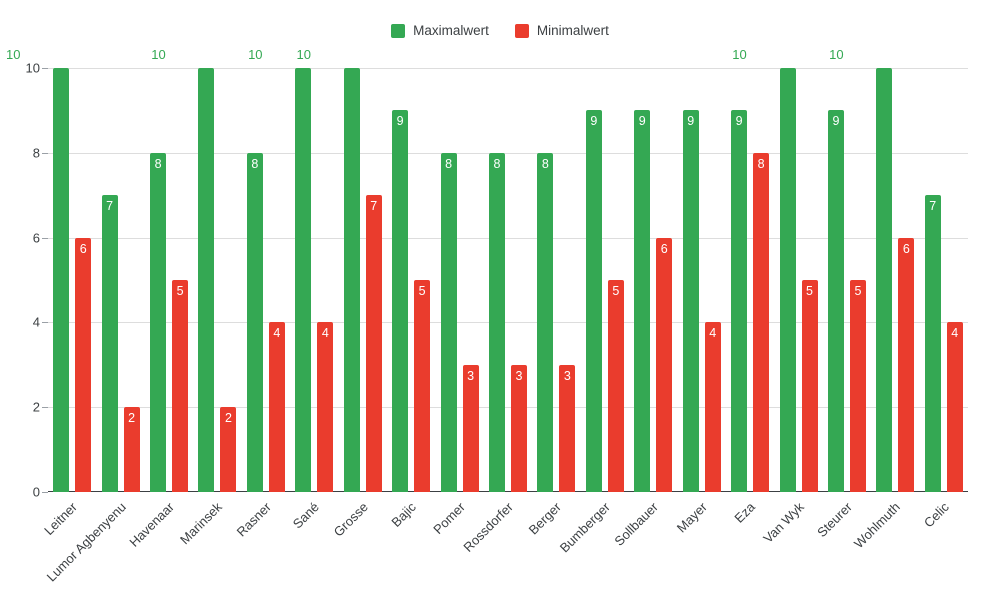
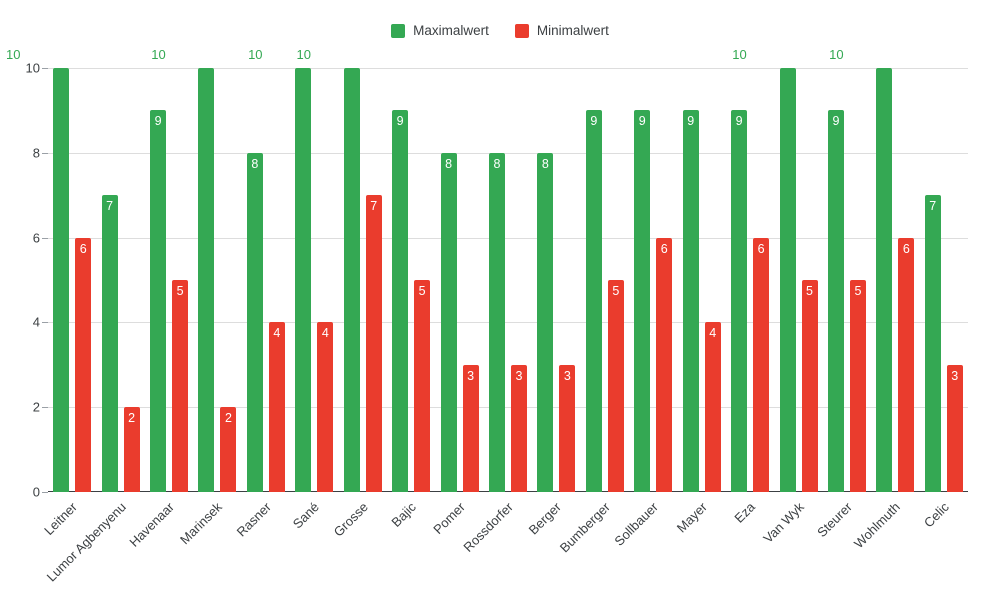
Maximalwert/Havenaar: 8 -> 9
Minimalwert/Eza: 8 -> 6
Minimalwert/Celic: 4 -> 3
